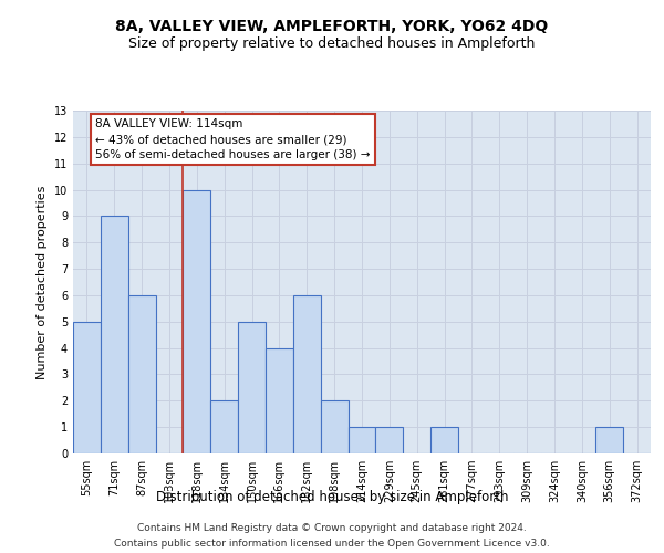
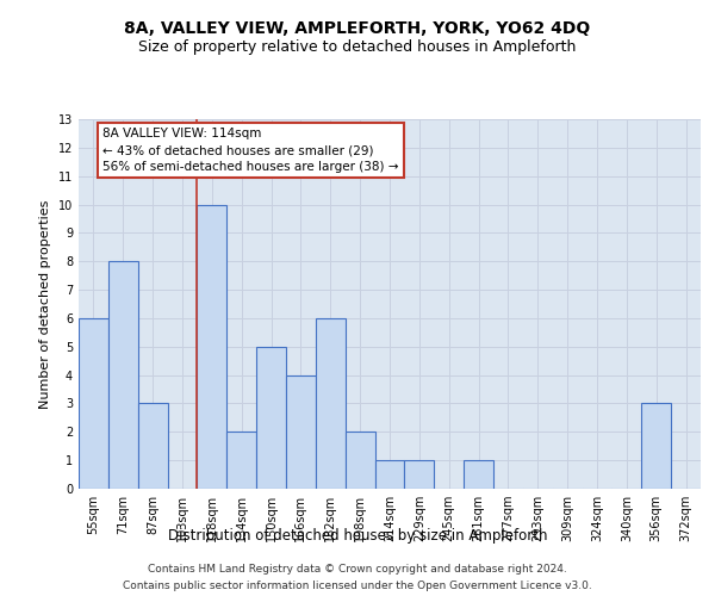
55sqm: 5 -> 6
71sqm: 9 -> 8
87sqm: 6 -> 3
356sqm: 1 -> 3
